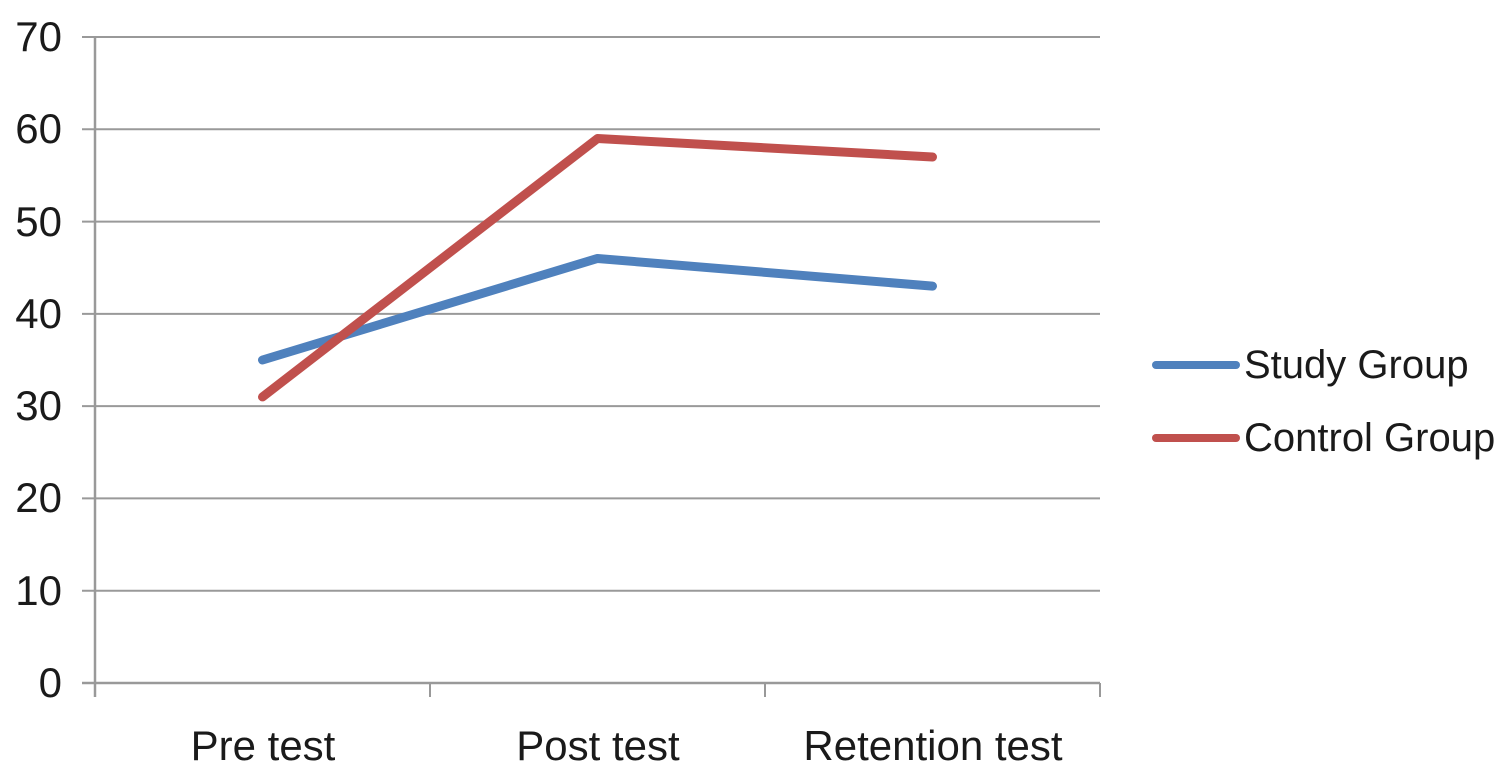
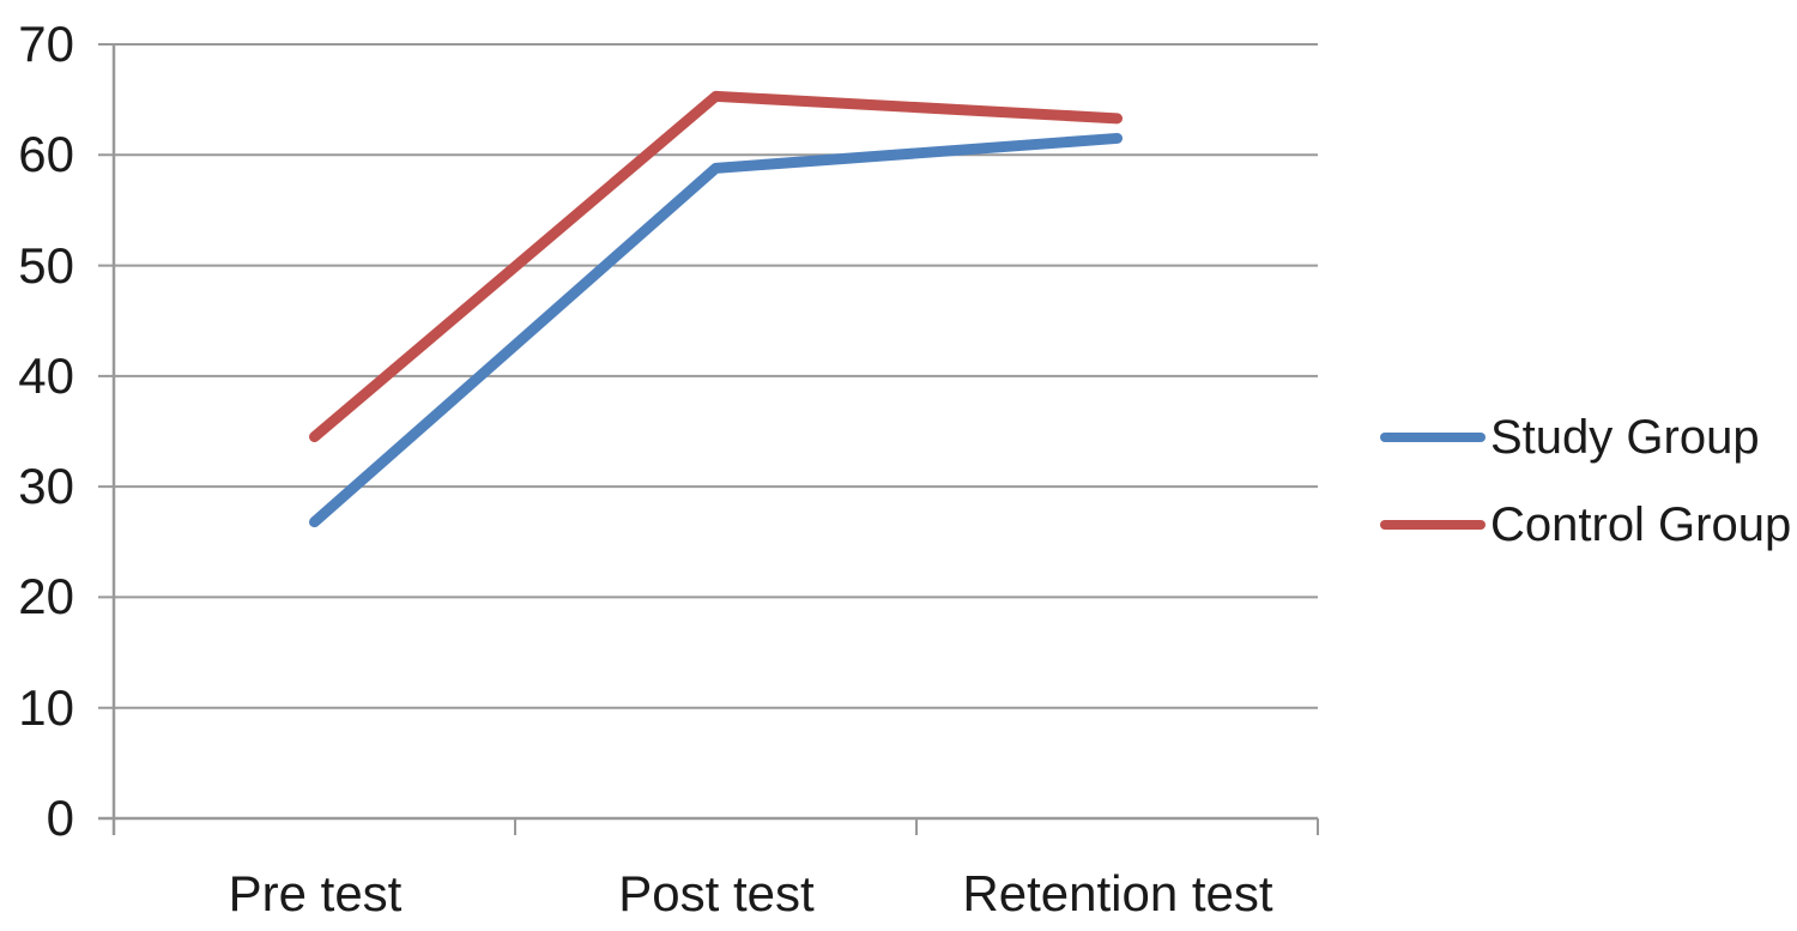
Study Group/Pre test: 35 -> 27
Control Group/Pre test: 31 -> 34
Study Group/Post test: 46 -> 59
Control Group/Post test: 59 -> 65
Study Group/Retention test: 43 -> 62
Control Group/Retention test: 57 -> 63
